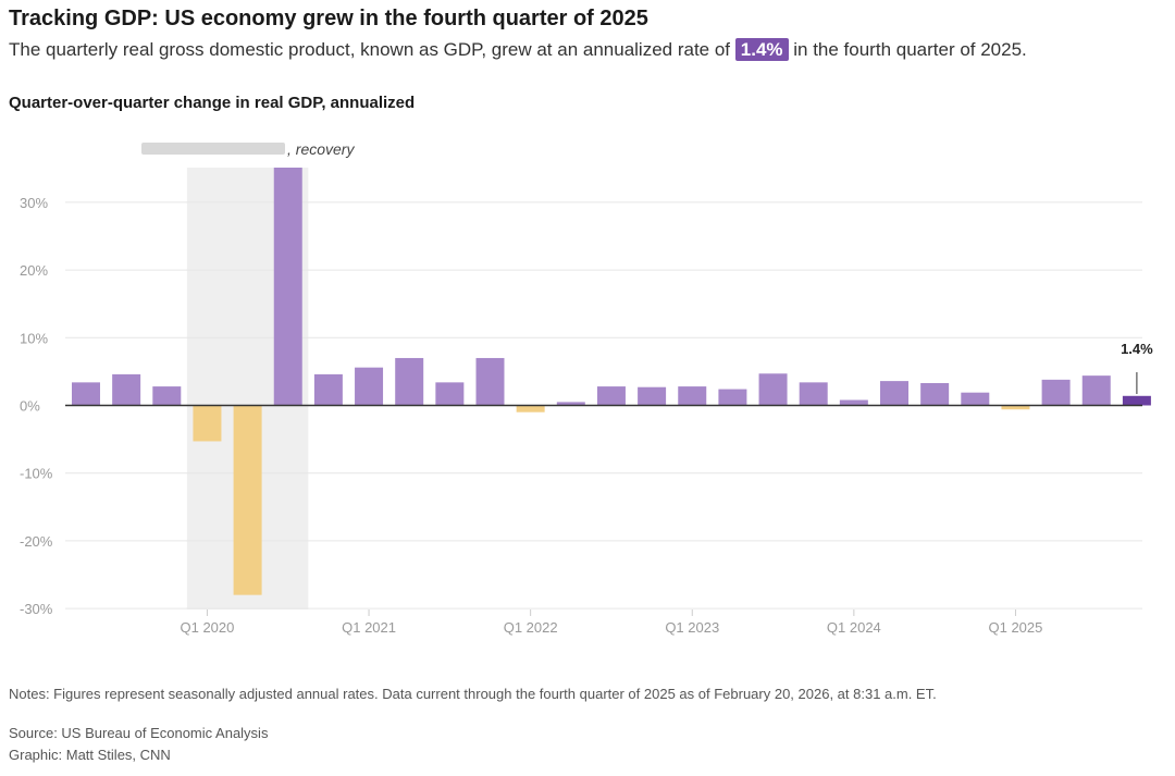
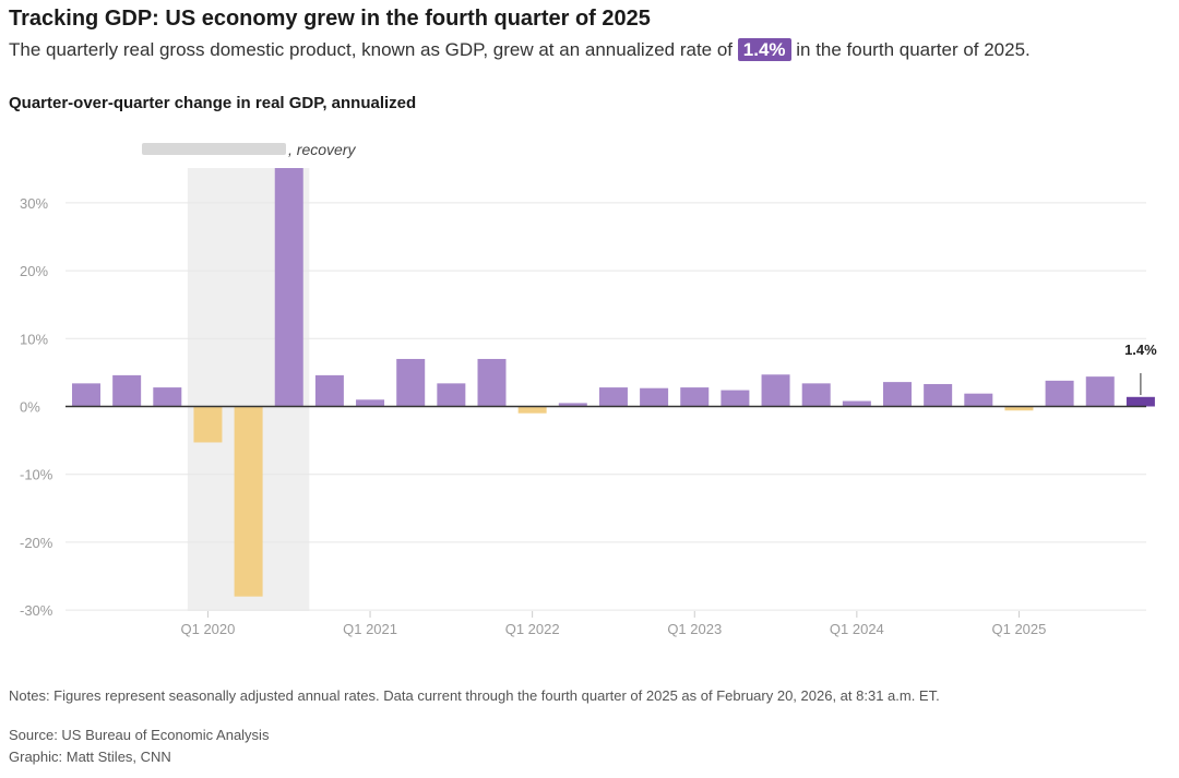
Q1 2021: 6% -> 1%
